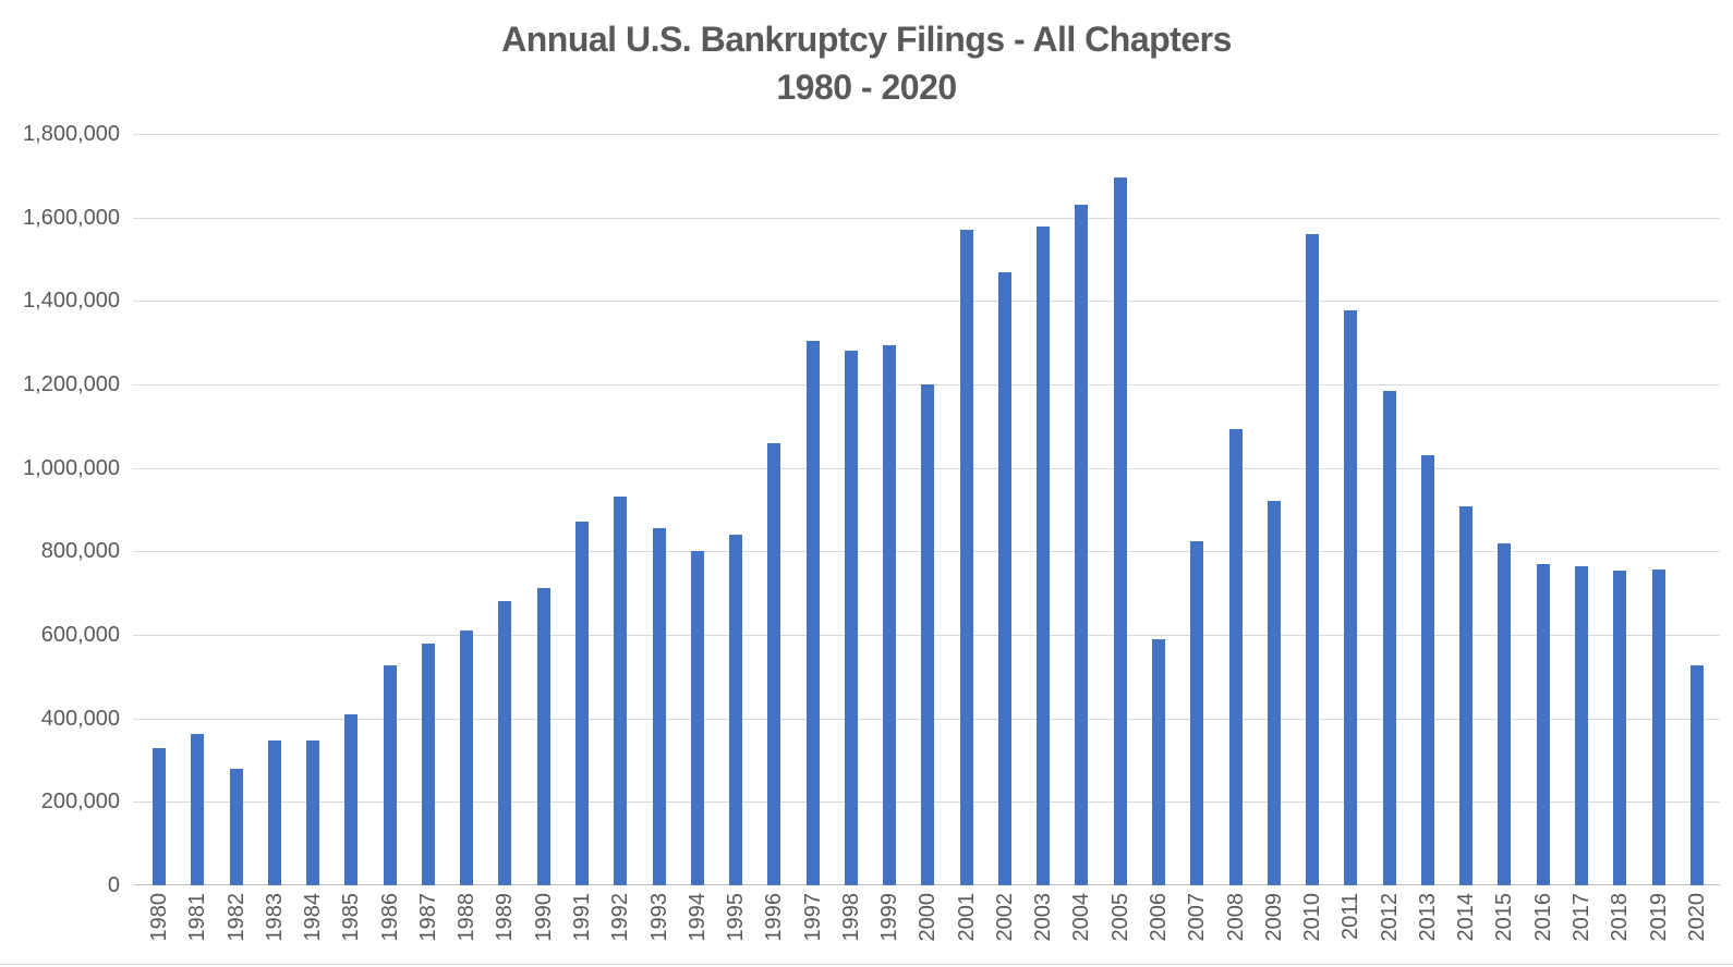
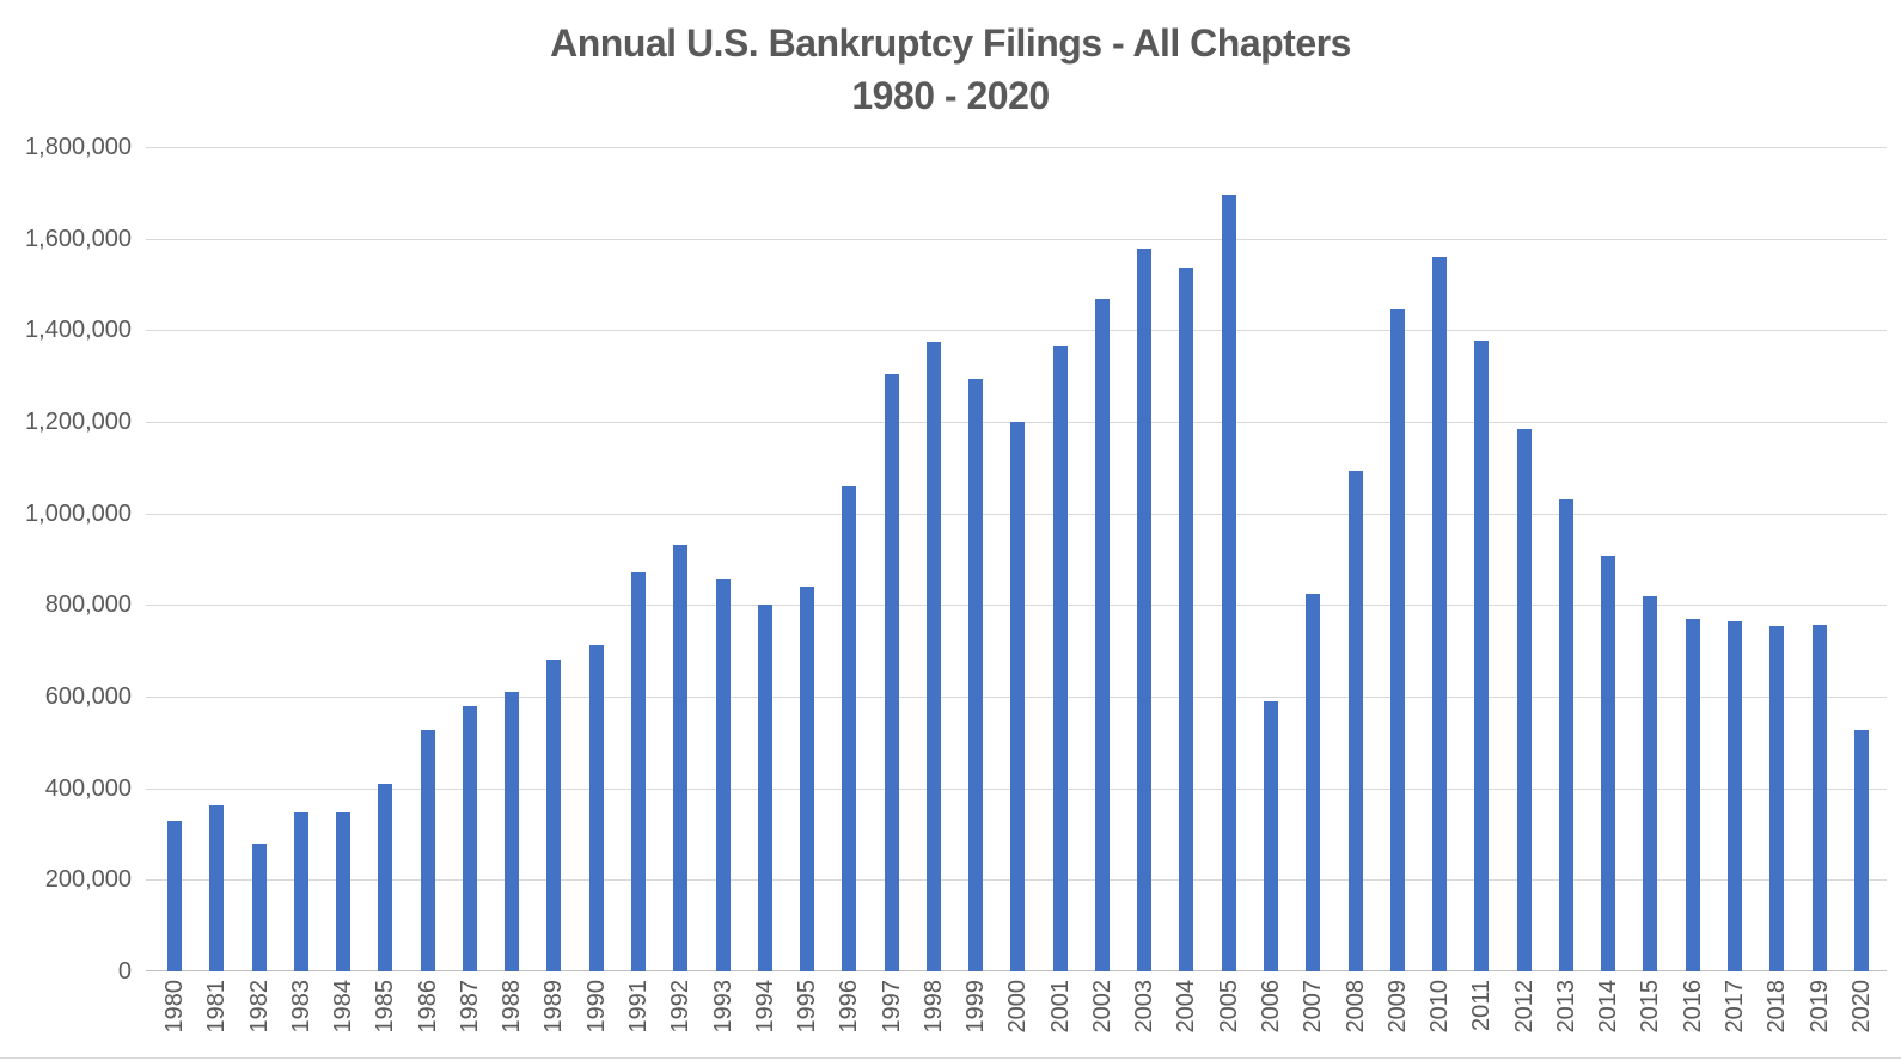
1998: 1280000 -> 1380000
2001: 1570000 -> 1360000
2004: 1630000 -> 1540000
2009: 920000 -> 1440000
